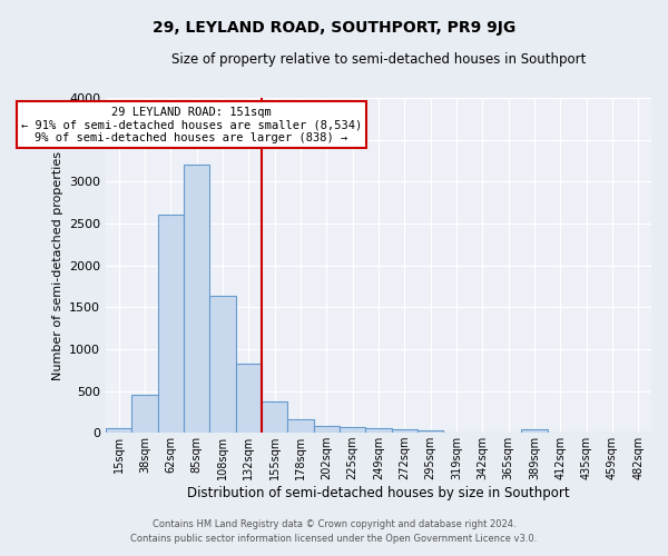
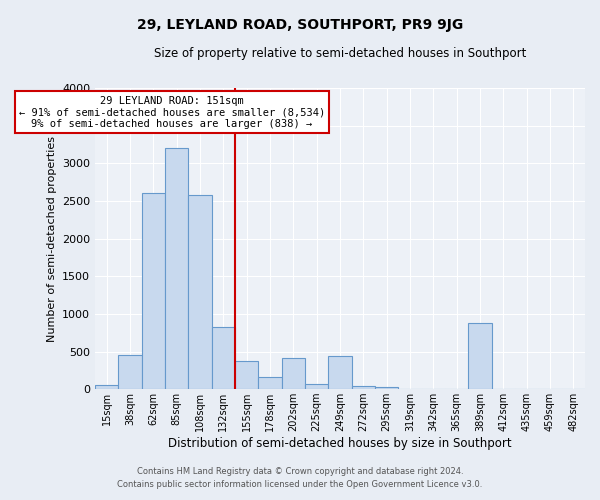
108sqm: 1640 -> 2580
202sqm: 80 -> 420
249sqm: 60 -> 440
389sqm: 40 -> 880
